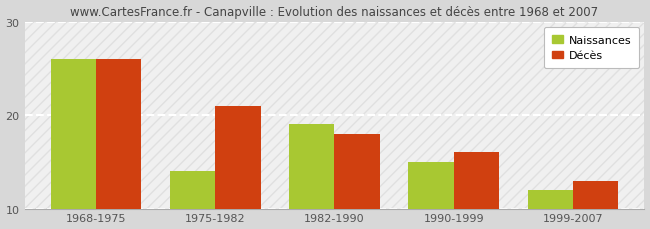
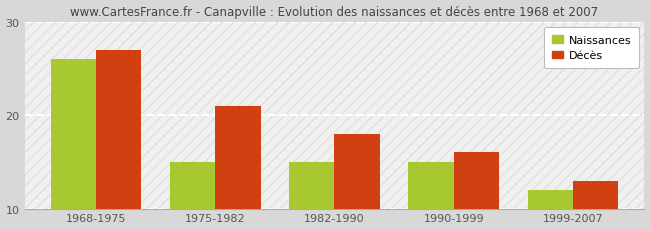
Décès/1968-1975: 26 -> 27
Naissances/1975-1982: 14 -> 15
Naissances/1982-1990: 19 -> 15
